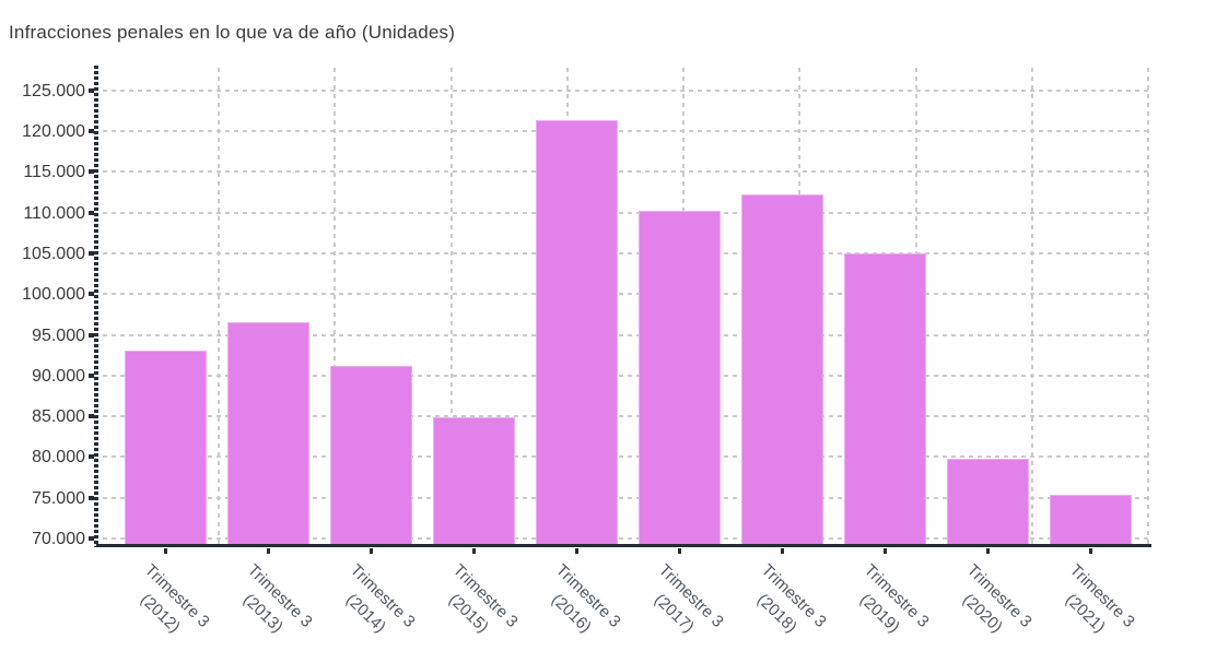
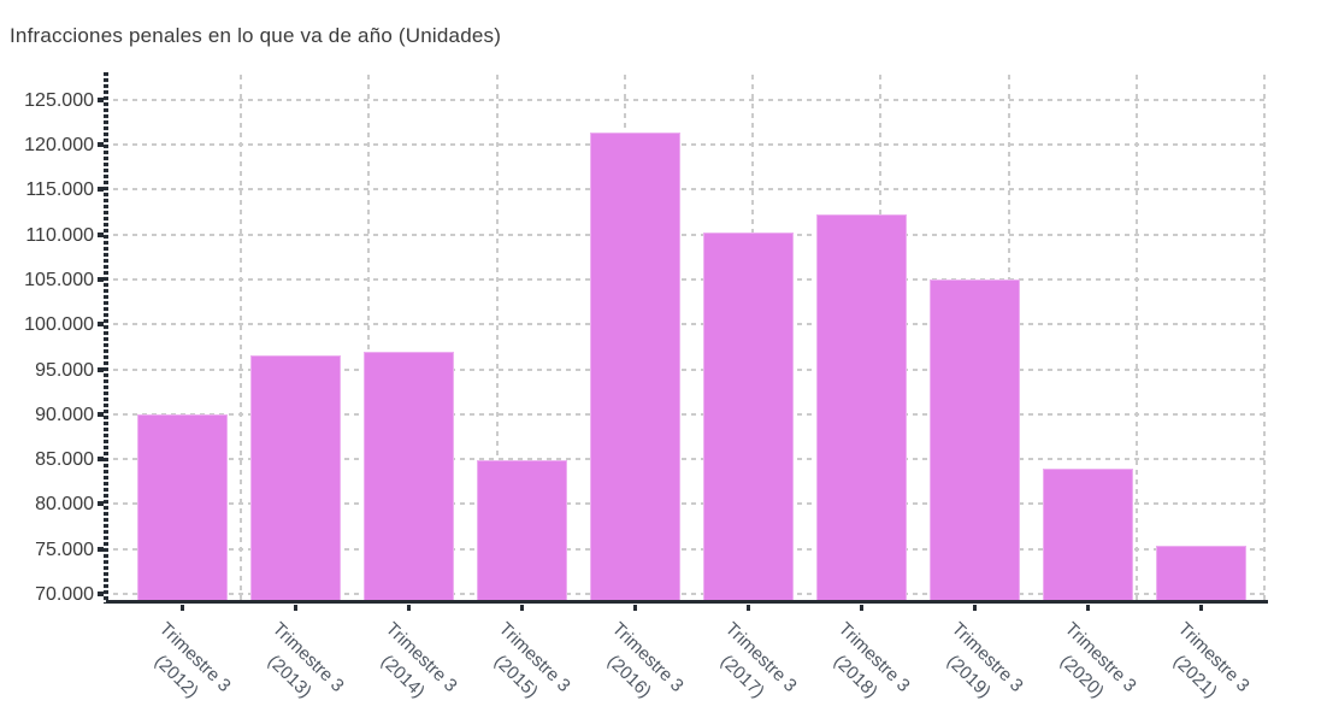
Trimestre 3 (2012): 93000 -> 90000
Trimestre 3 (2014): 91000 -> 97000
Trimestre 3 (2020): 80000 -> 84000
